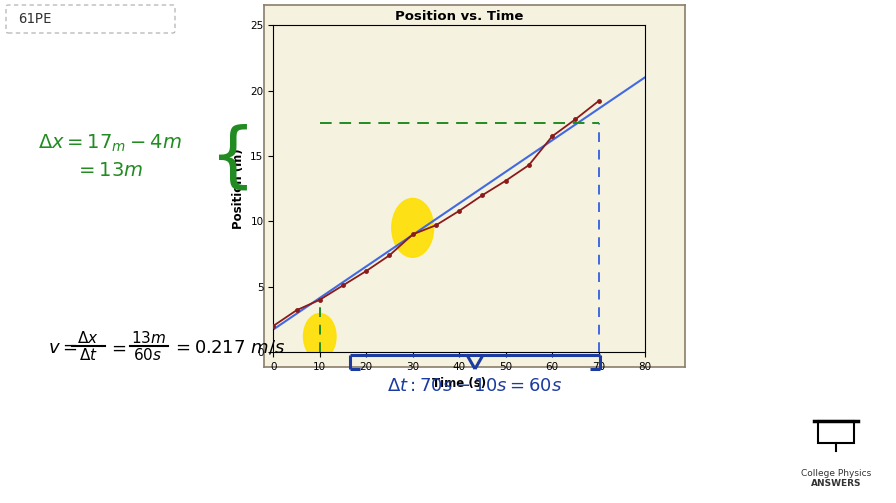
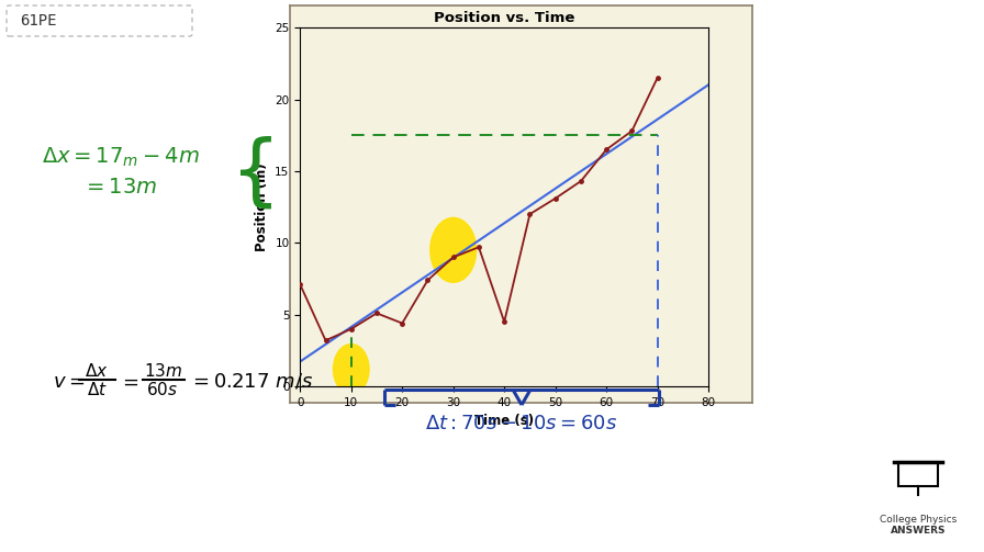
0: 2.0 -> 7.1
20: 6.2 -> 4.4
40: 10.8 -> 4.5
70: 19.2 -> 21.5
